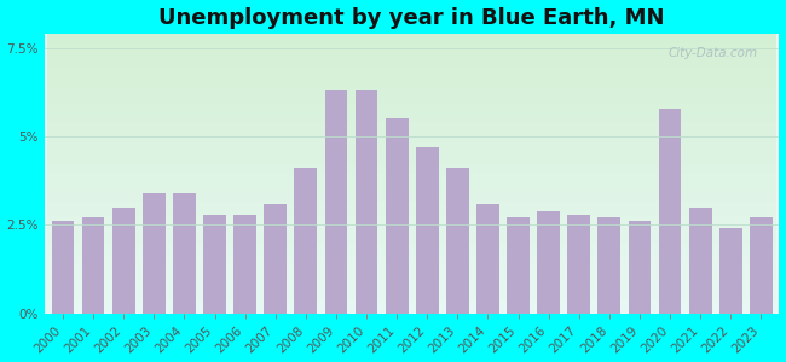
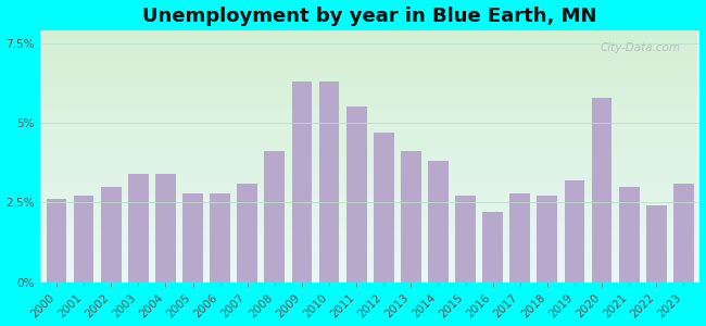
2014: 3.1% -> 3.8%
2016: 2.9% -> 2.2%
2019: 2.6% -> 3.2%
2023: 2.7% -> 3.1%
